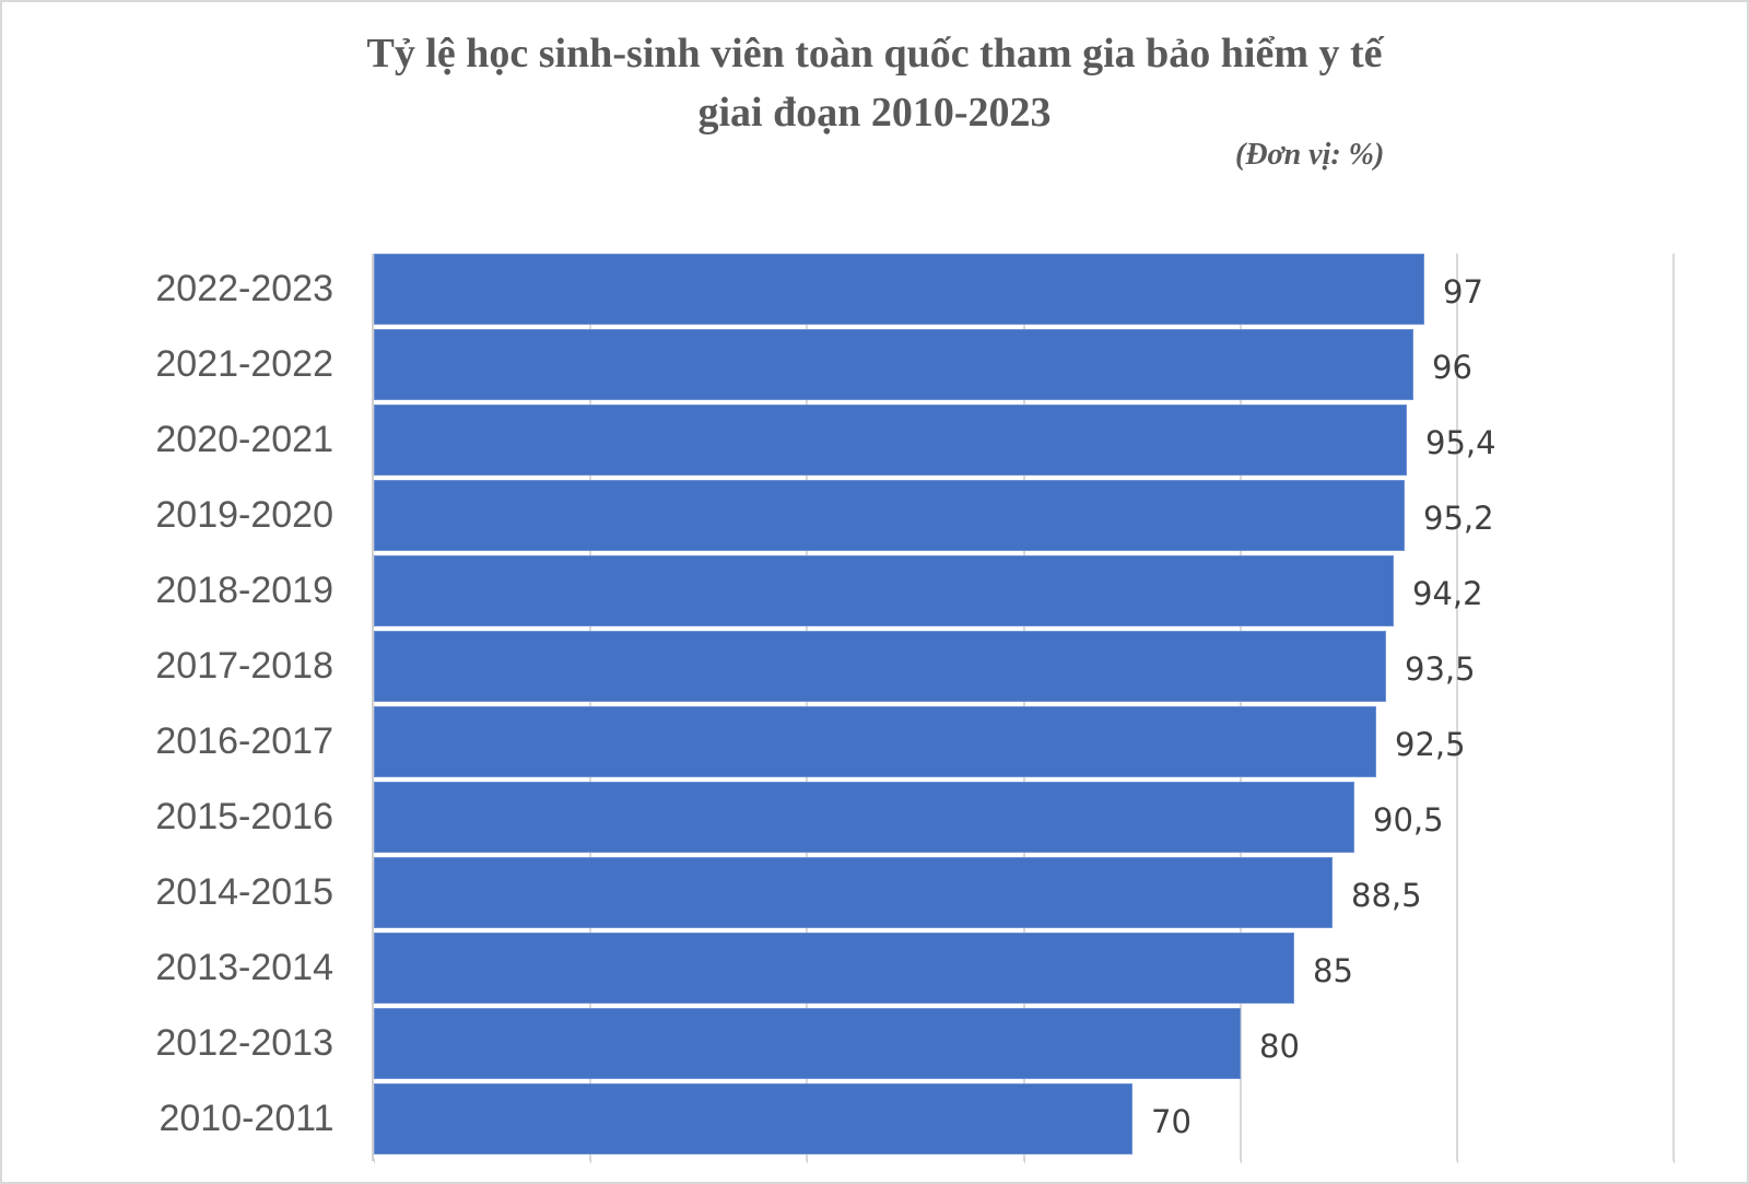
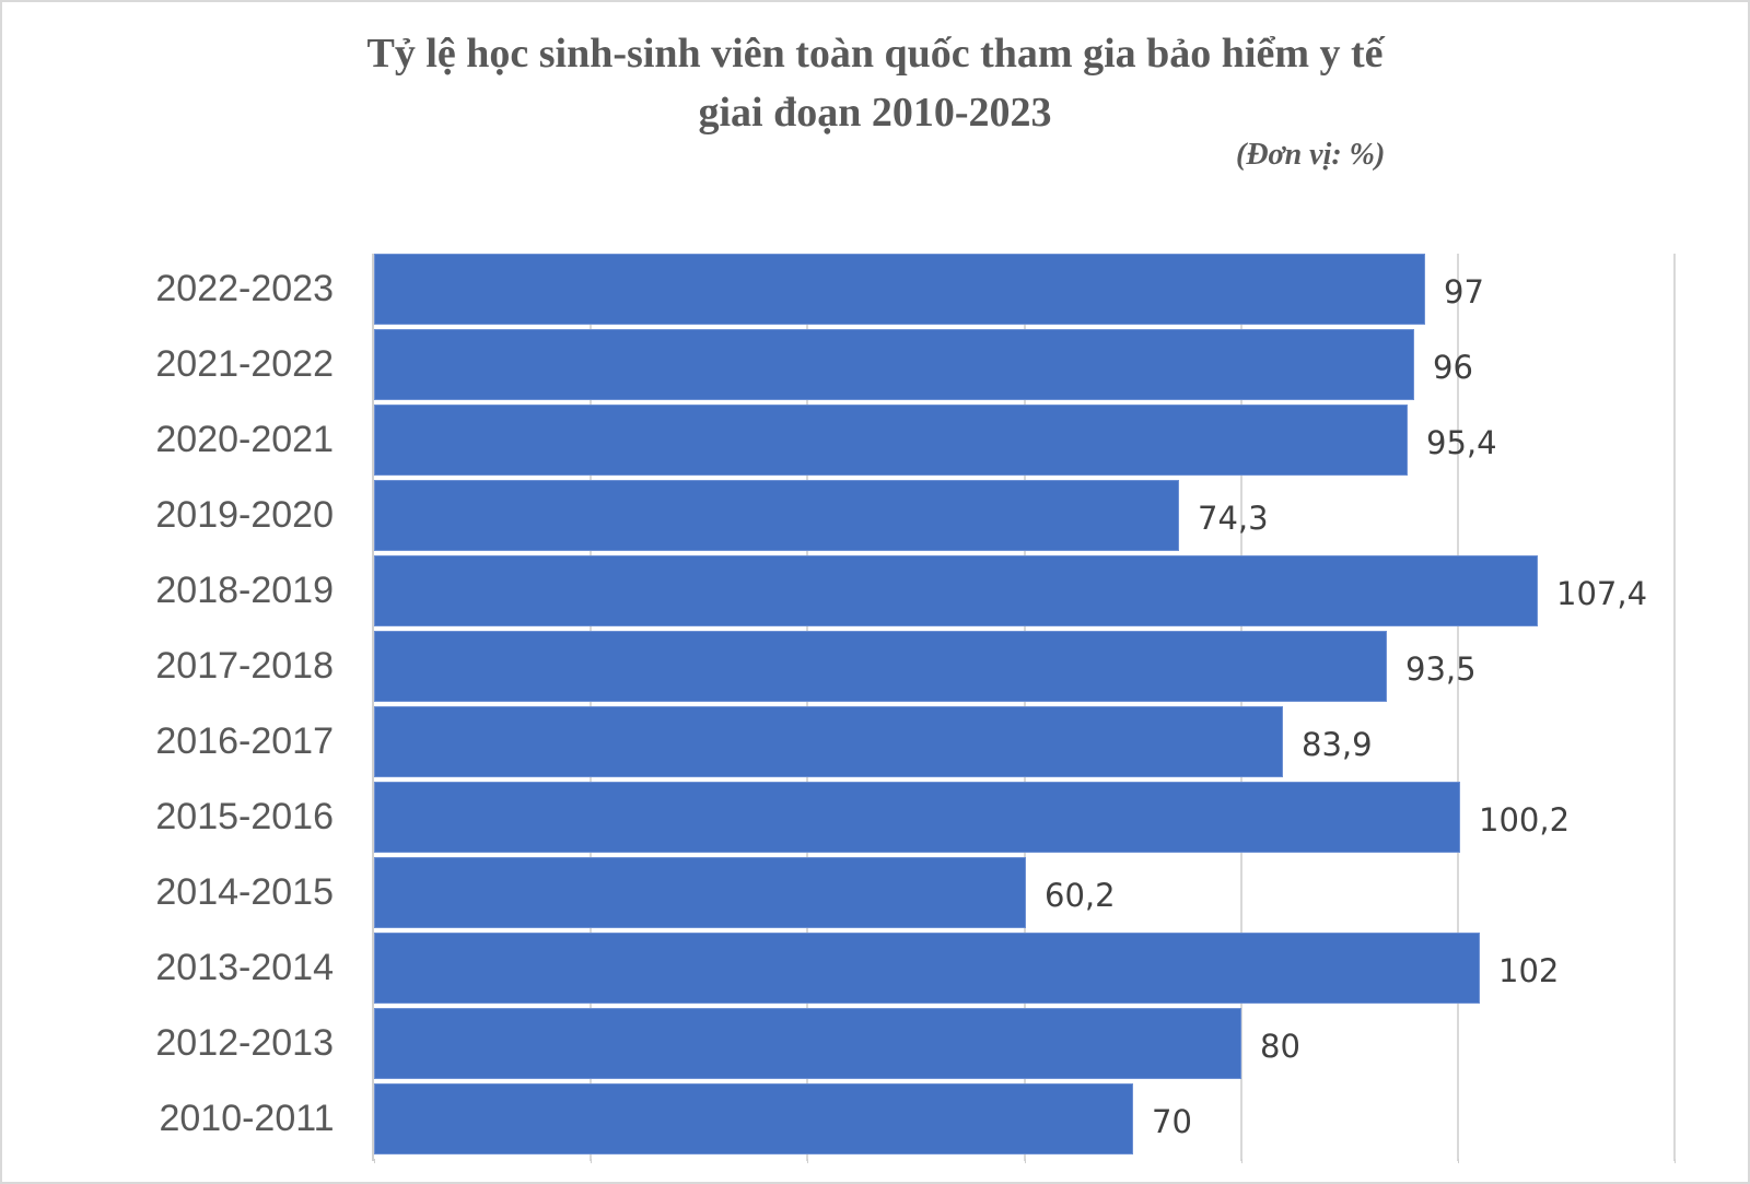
2019-2020: 95,2 -> 74,3
2018-2019: 94,2 -> 107,4
2016-2017: 92,5 -> 83,9
2015-2016: 90,5 -> 100,2
2014-2015: 88,5 -> 60,2
2013-2014: 85 -> 102
